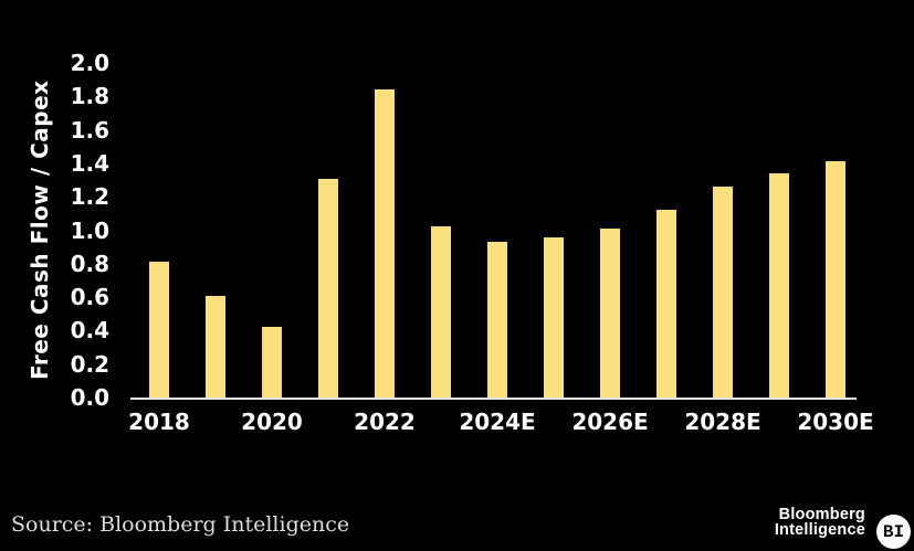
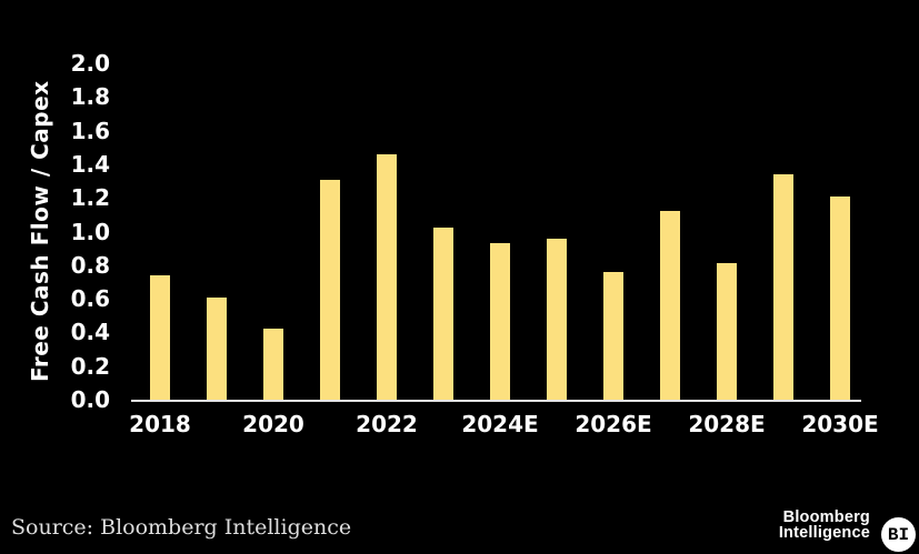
2018: 0.81 -> 0.74
2022: 1.84 -> 1.46
2026E: 1.01 -> 0.76
2028E: 1.26 -> 0.81
2030E: 1.41 -> 1.21
